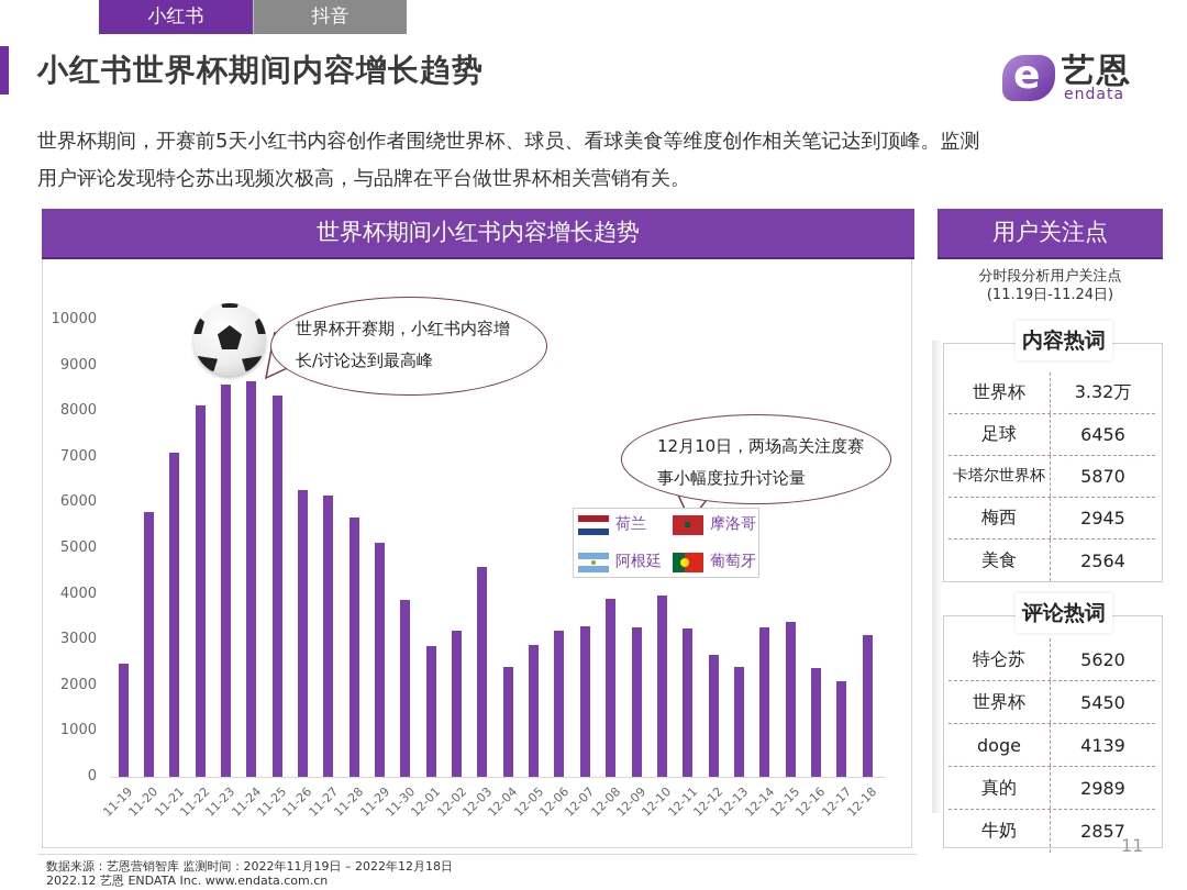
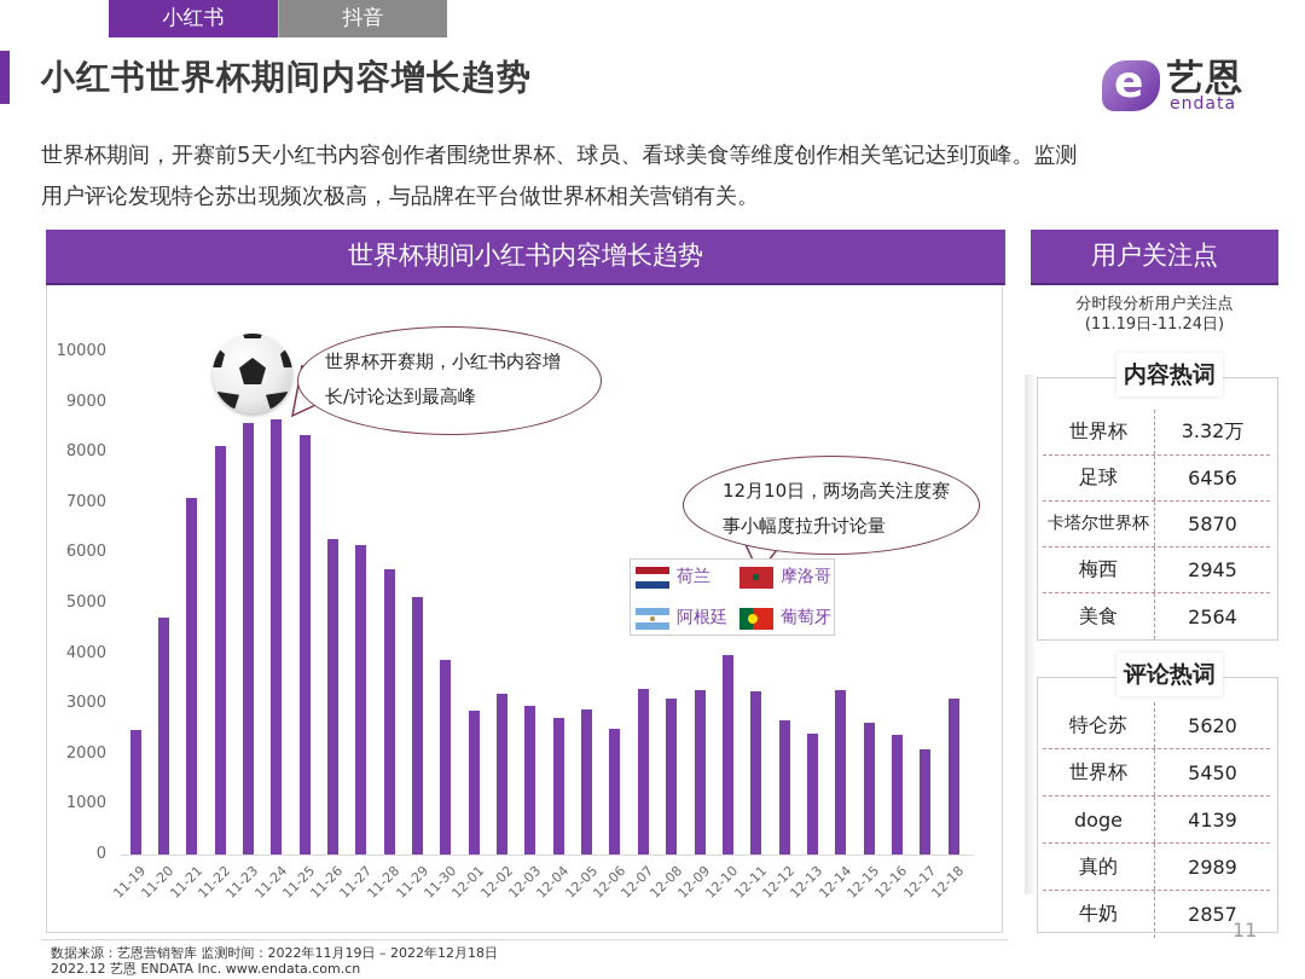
11-20: 5800 -> 4700
12-03: 4600 -> 3000
12-04: 2400 -> 2700
12-06: 3200 -> 2500
12-08: 3900 -> 3100
12-15: 3400 -> 2600
